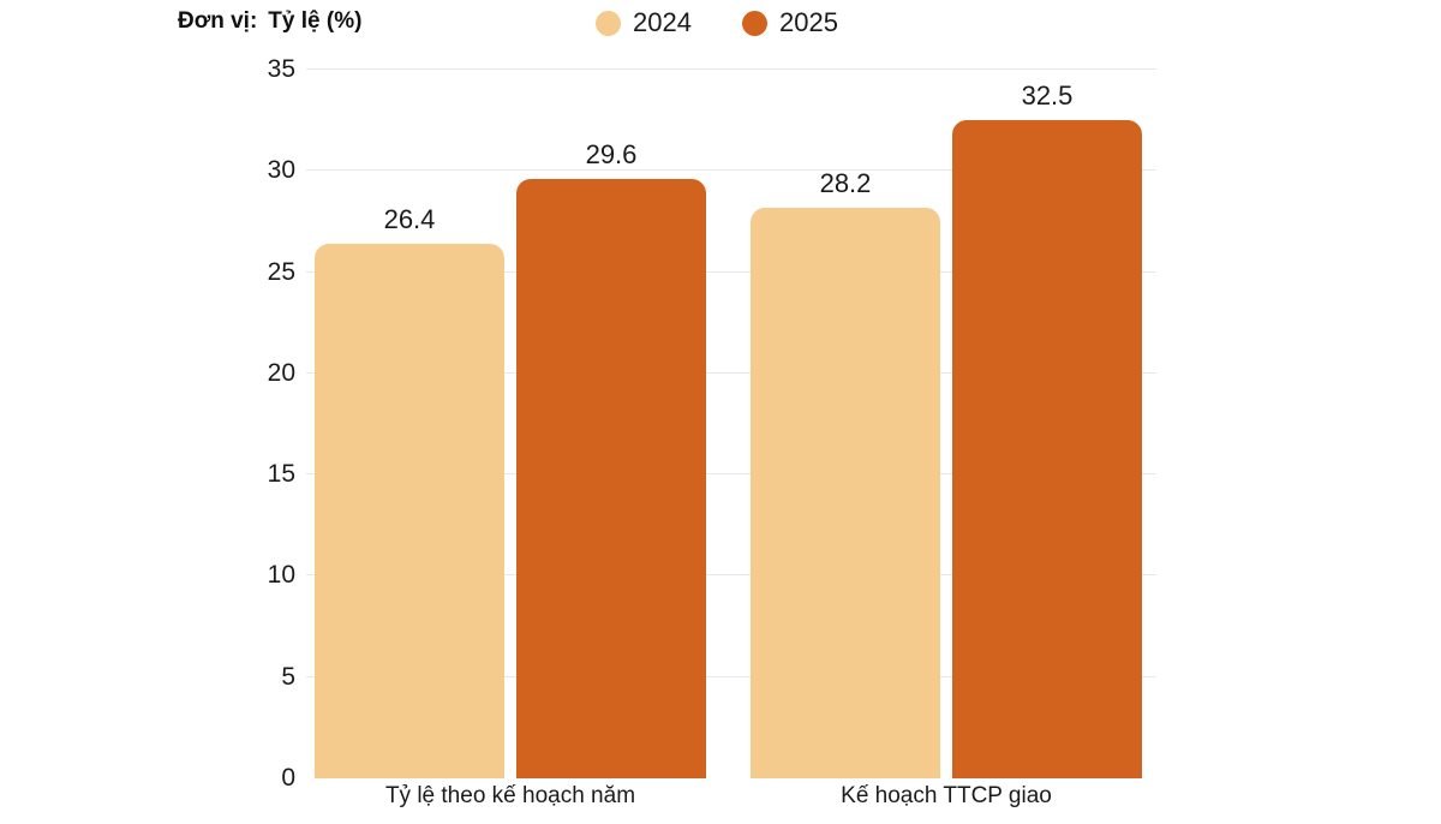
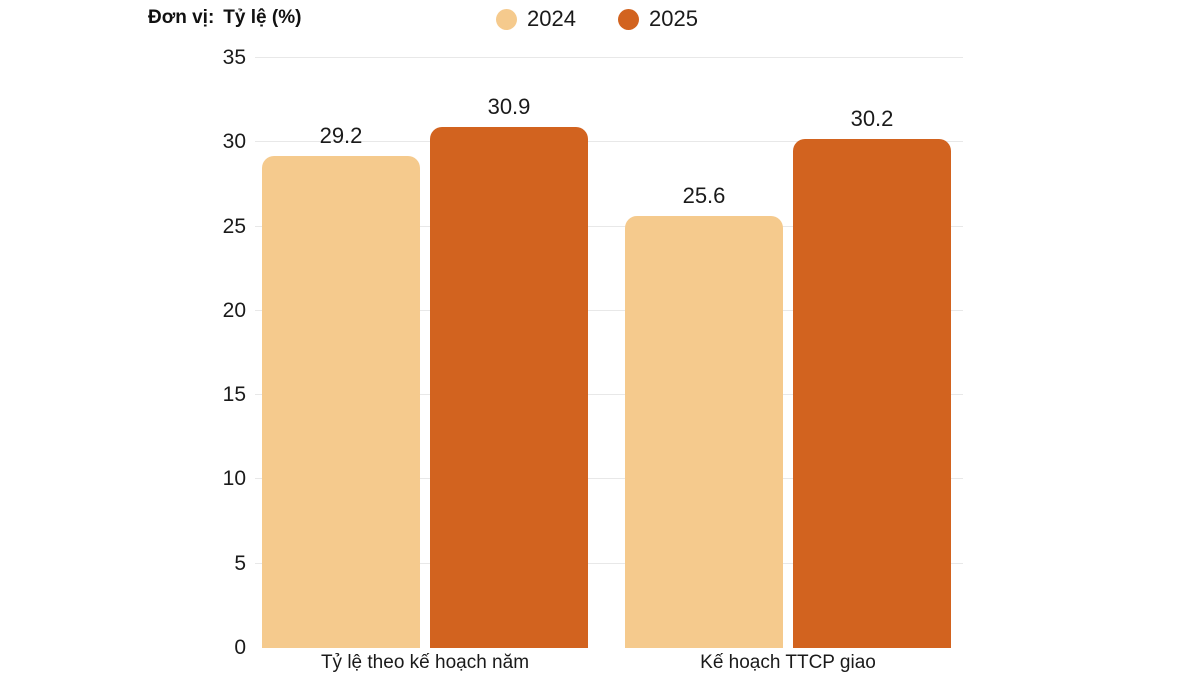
2024/Tỷ lệ theo kế hoạch năm: 26.4 -> 29.2
2025/Tỷ lệ theo kế hoạch năm: 29.6 -> 30.9
2024/Kế hoạch TTCP giao: 28.2 -> 25.6
2025/Kế hoạch TTCP giao: 32.5 -> 30.2
